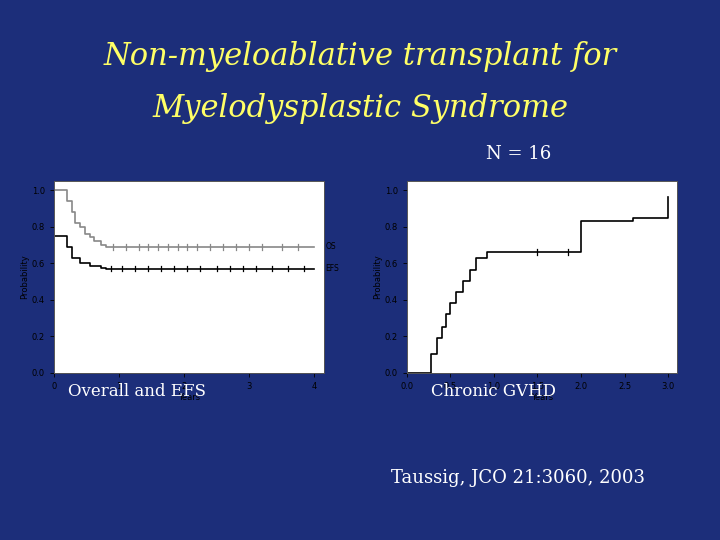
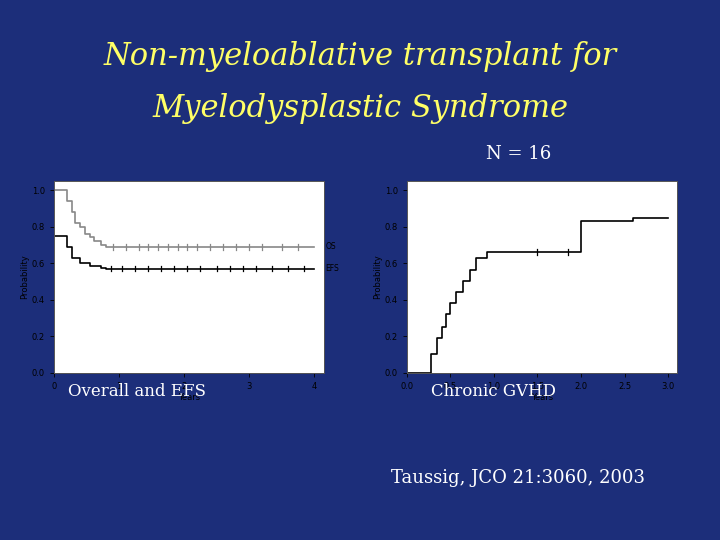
3.0: 0.96 -> 0.84
